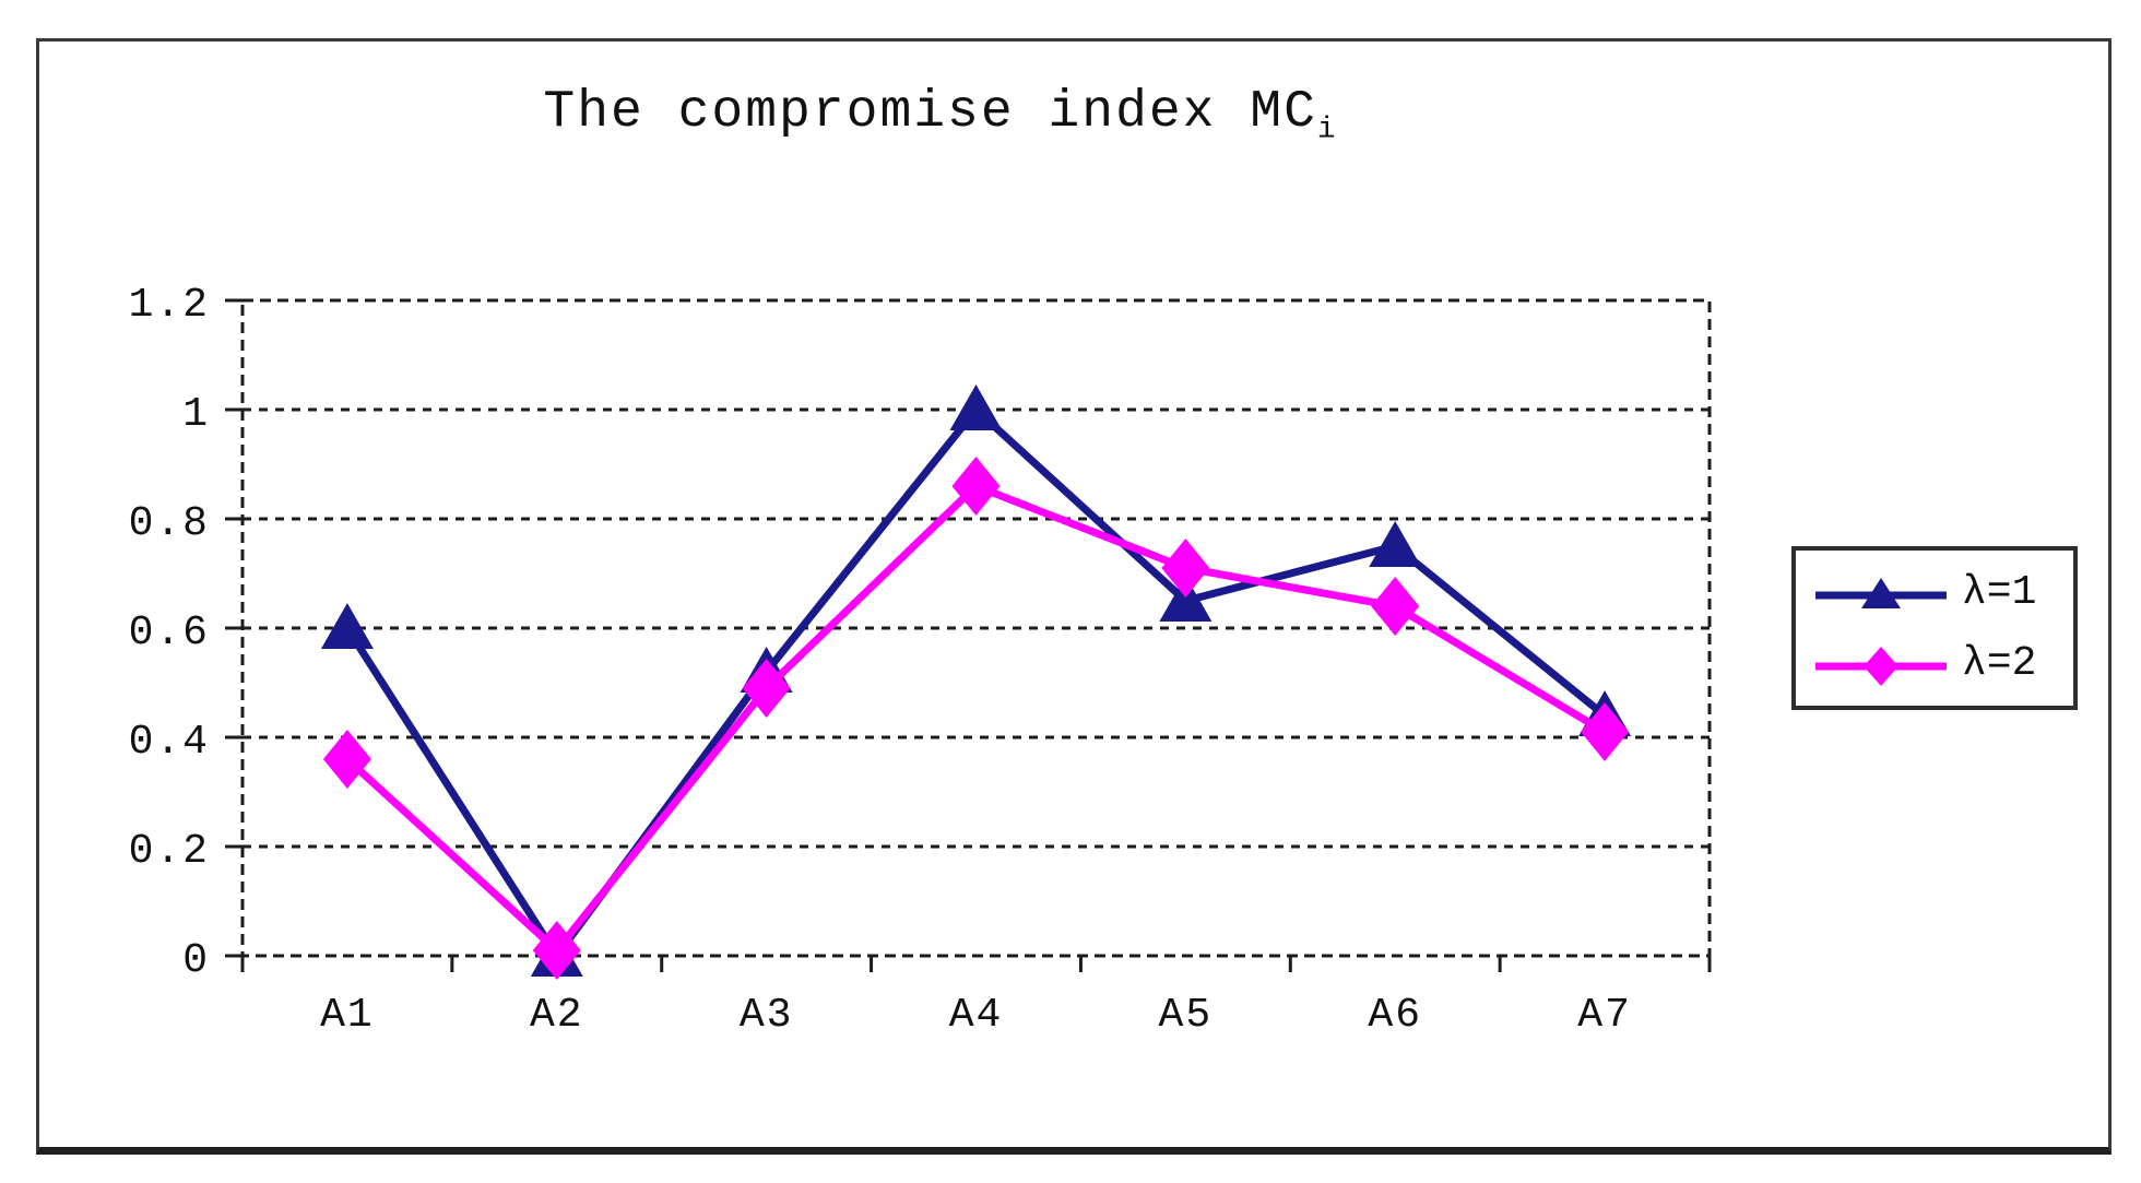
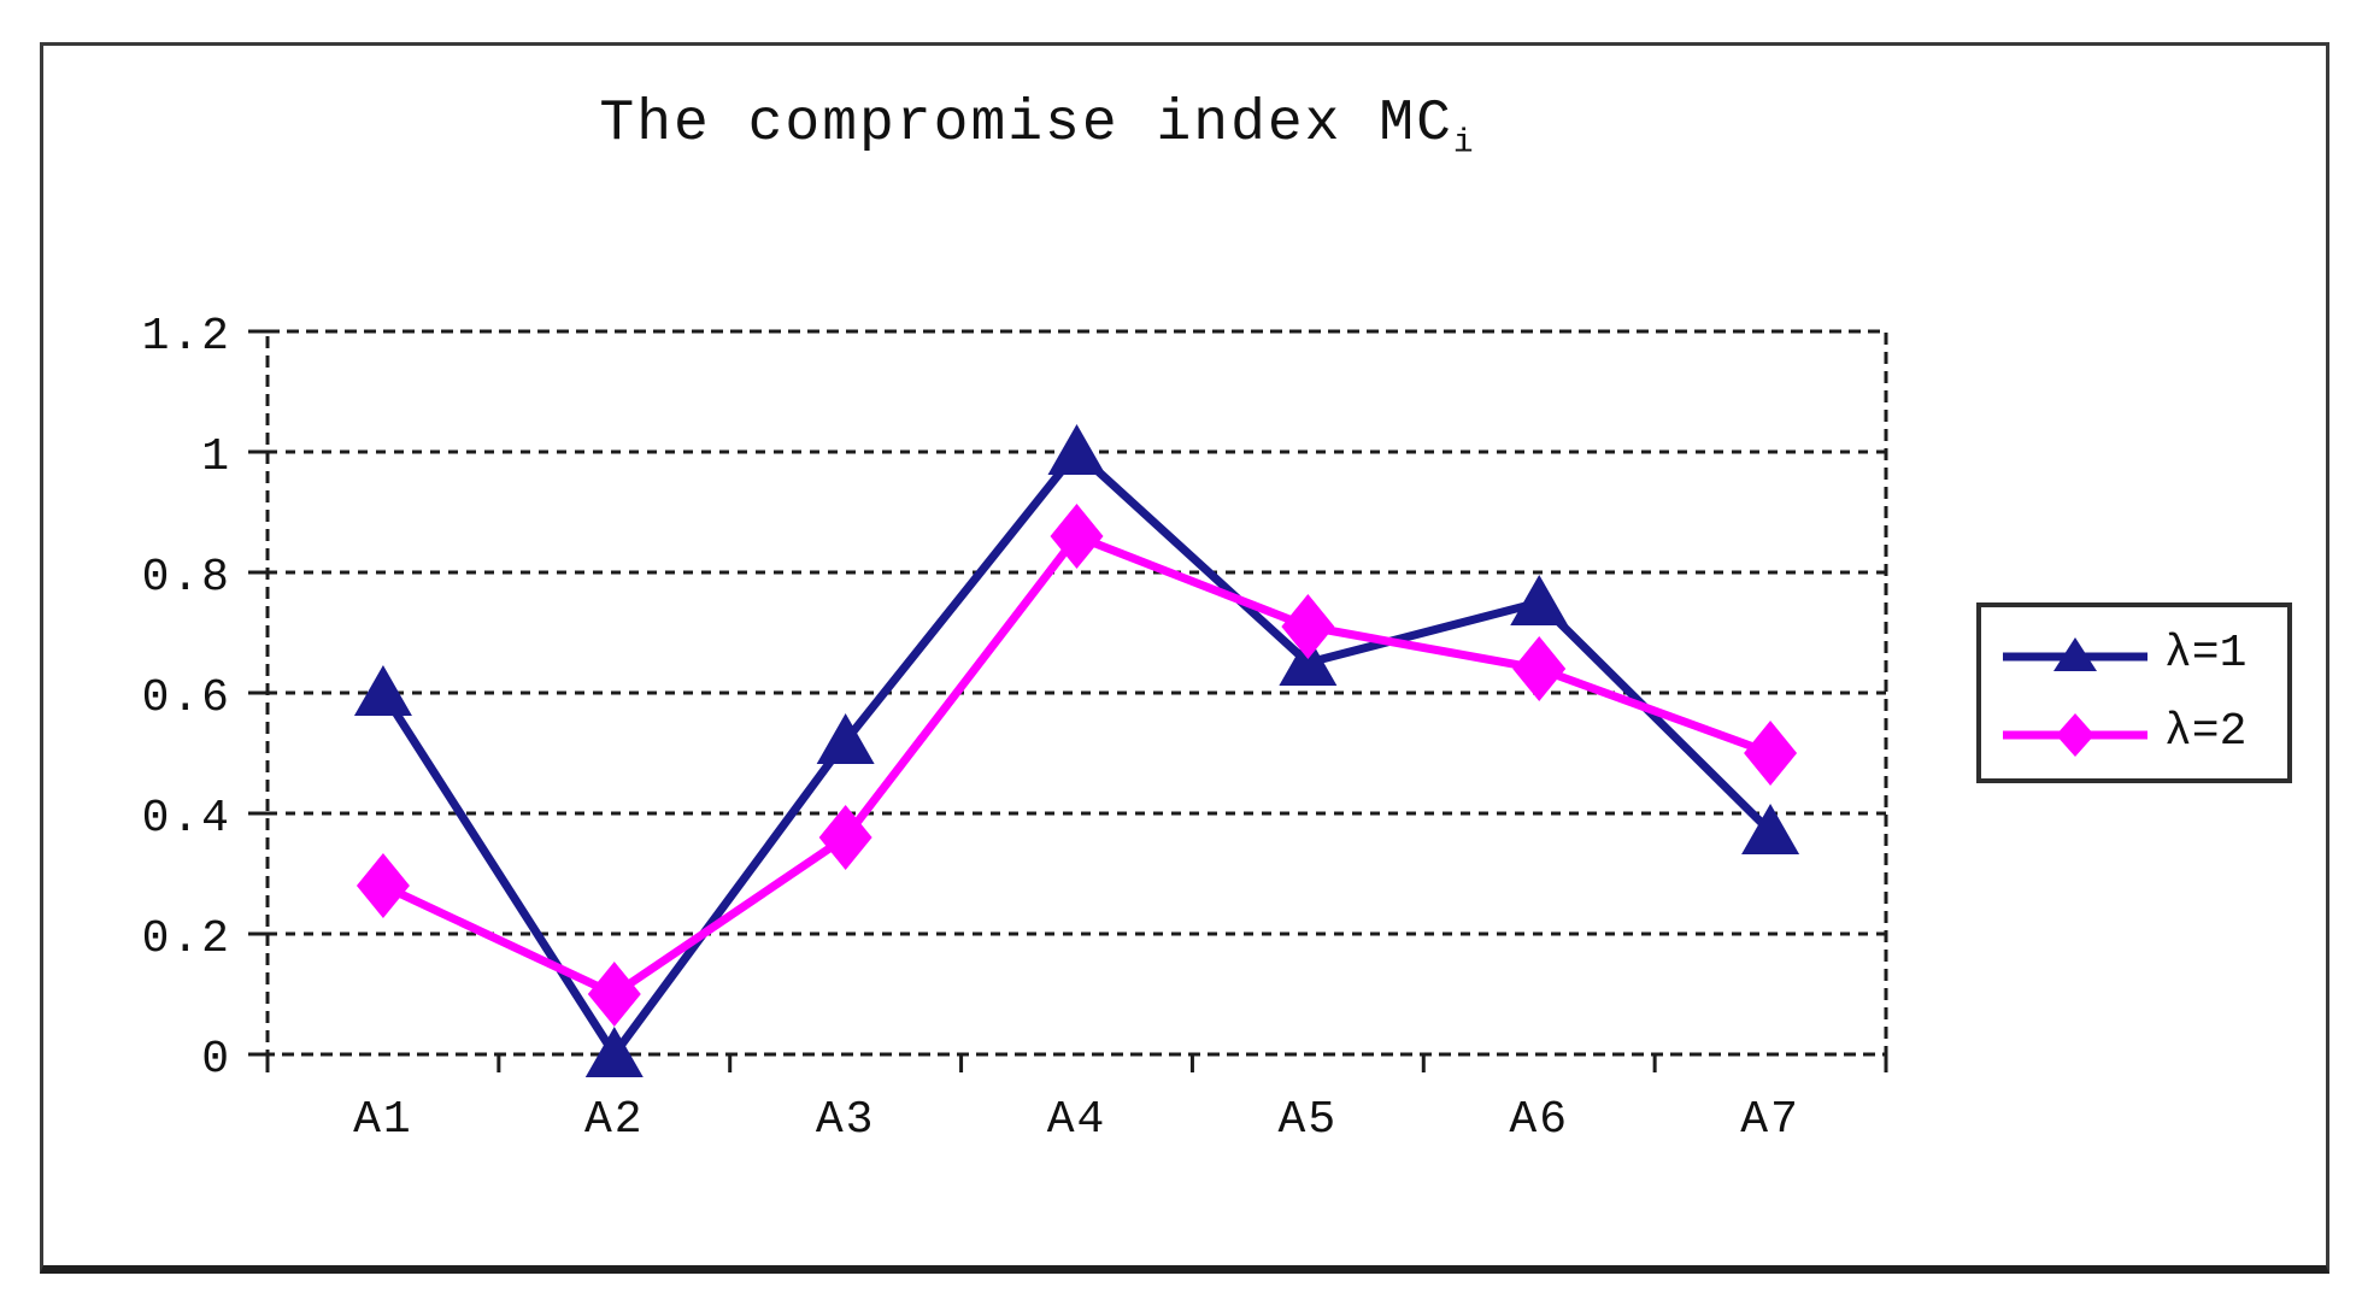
λ=2/A1: 0.36 -> 0.28
λ=2/A2: 0.01 -> 0.10
λ=2/A3: 0.49 -> 0.36
λ=1/A7: 0.44 -> 0.37
λ=2/A7: 0.41 -> 0.50
